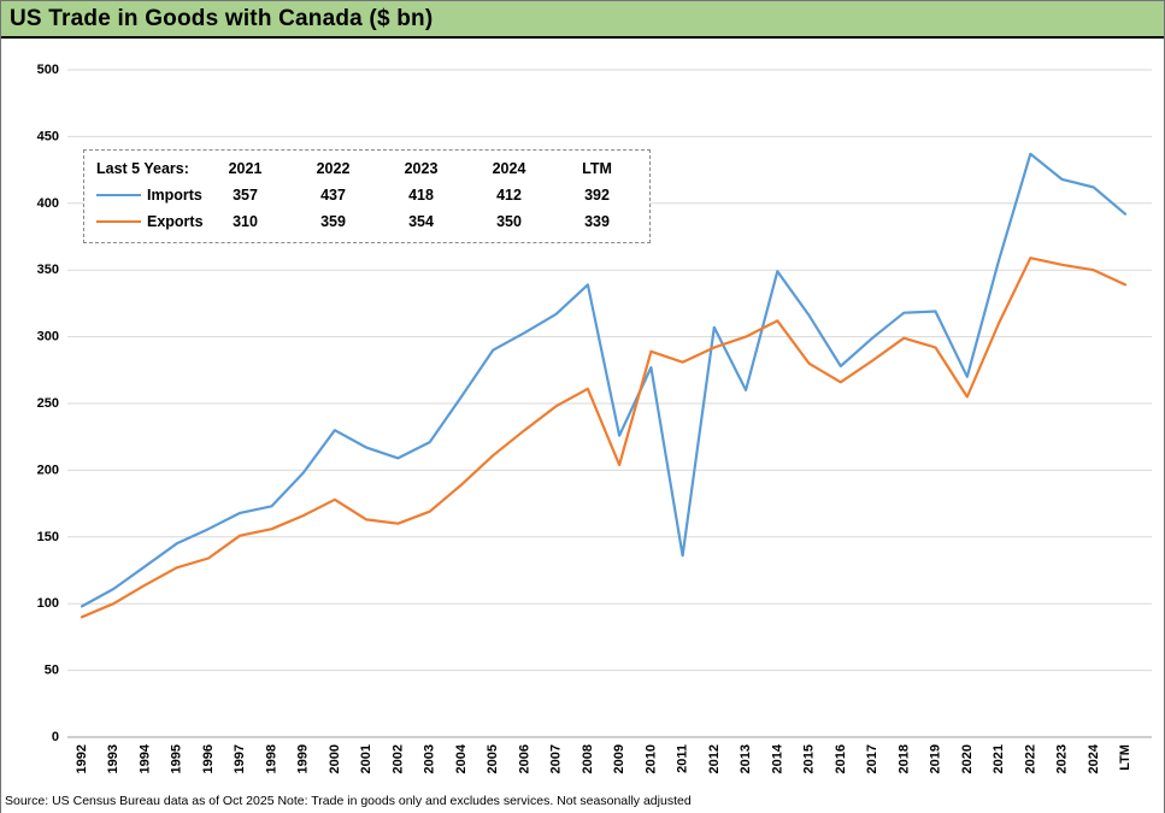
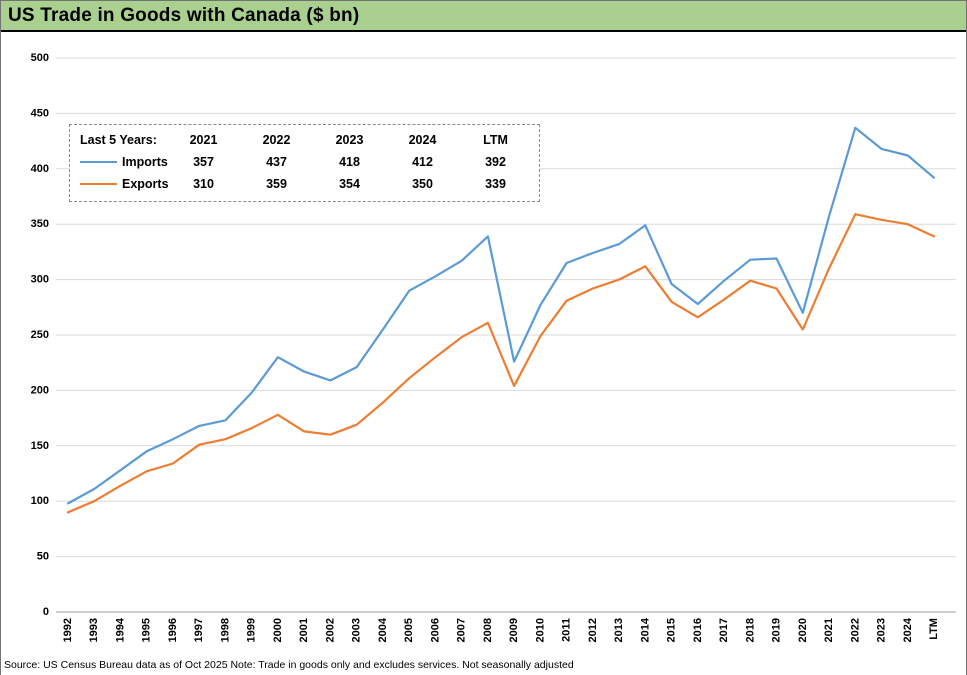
Exports/2010: 289 -> 249
Imports/2011: 136 -> 315
Imports/2012: 307 -> 324
Imports/2013: 260 -> 332
Imports/2015: 316 -> 296
